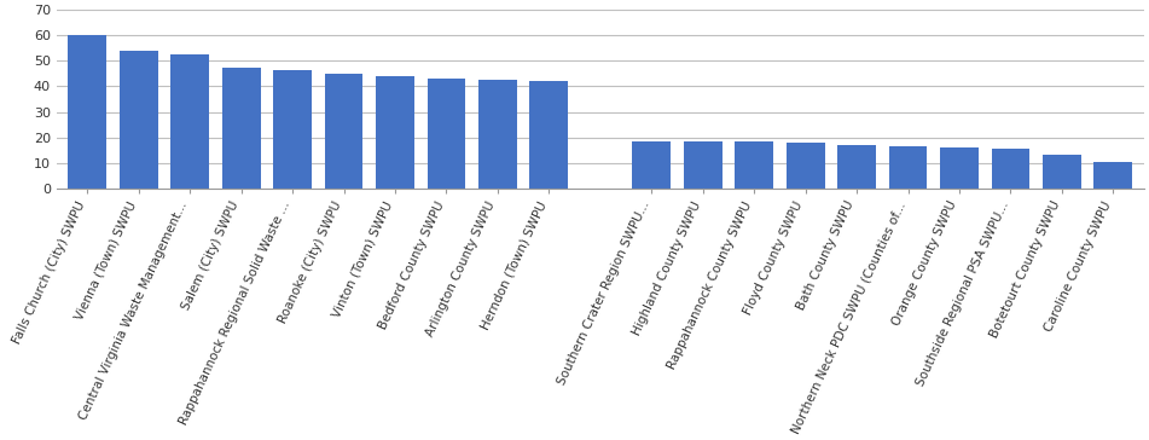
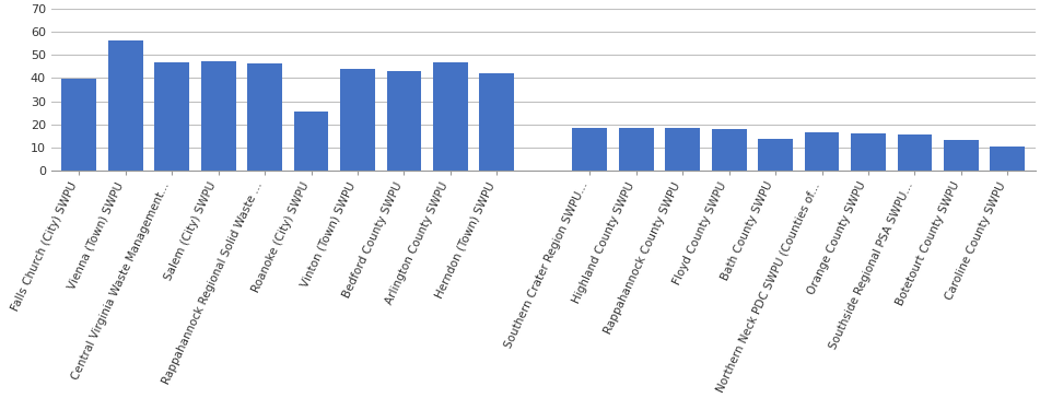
Falls Church (City) SWPU: 60.0 -> 39.5
Vienna (Town) SWPU: 54.0 -> 56.5
Central Virginia Waste Management...: 52.5 -> 47.0
Roanoke (City) SWPU: 45.0 -> 25.5
Arlington County SWPU: 42.5 -> 47.0
Bath County SWPU: 17.2 -> 13.5
